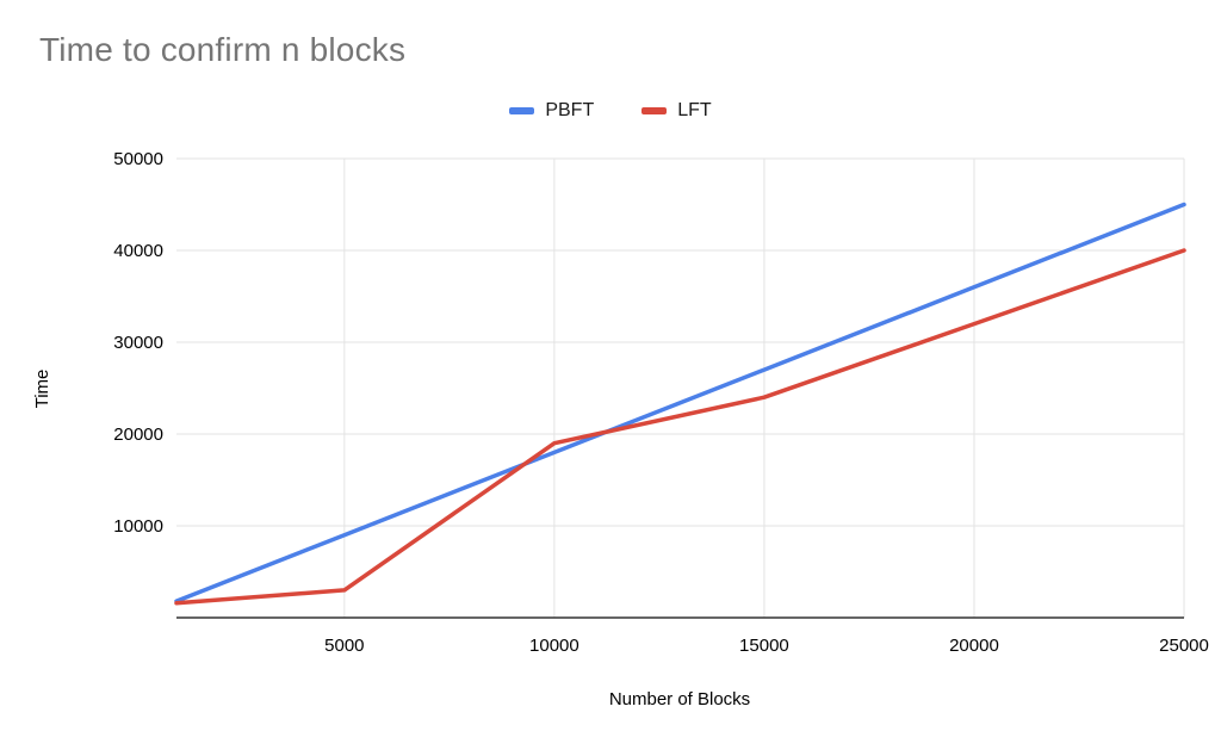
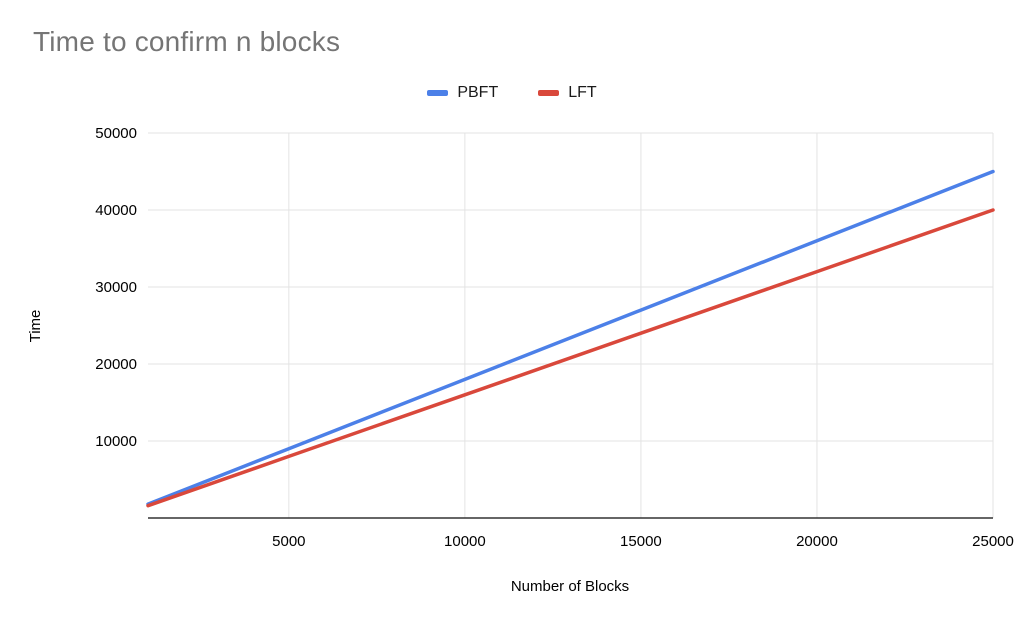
LFT/5000: 3000 -> 8000
LFT/10000: 19000 -> 16000
